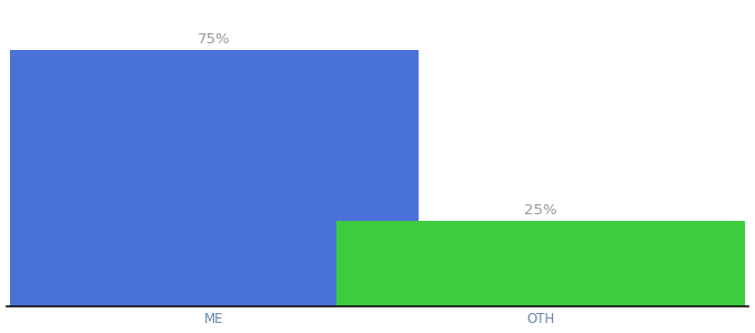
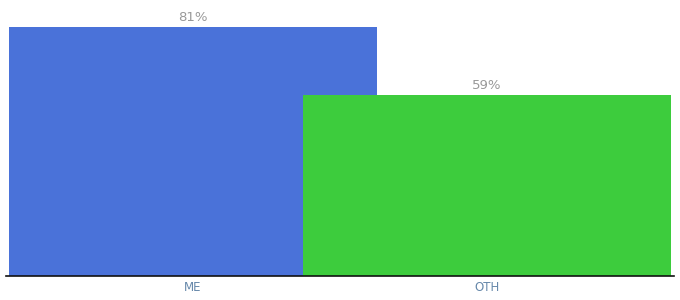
ME: 75% -> 81%
OTH: 25% -> 59%
